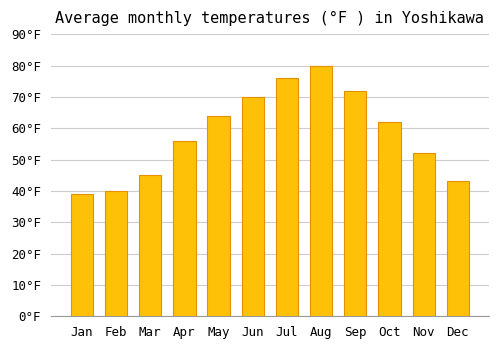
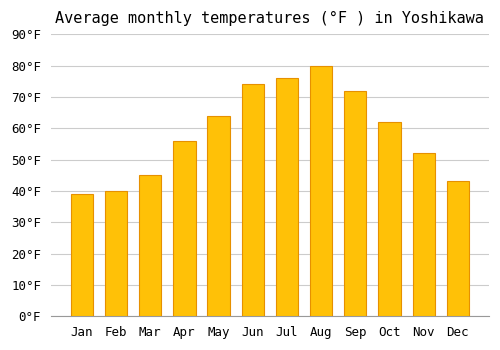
Jun: 70°F -> 74°F
